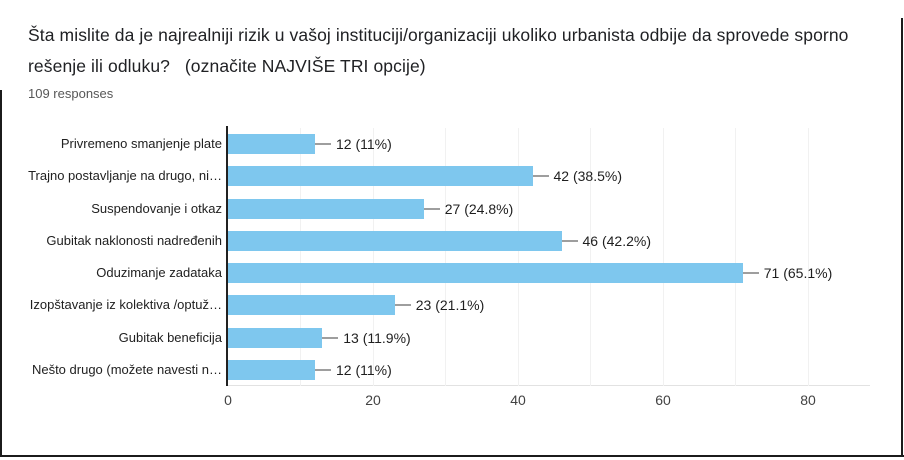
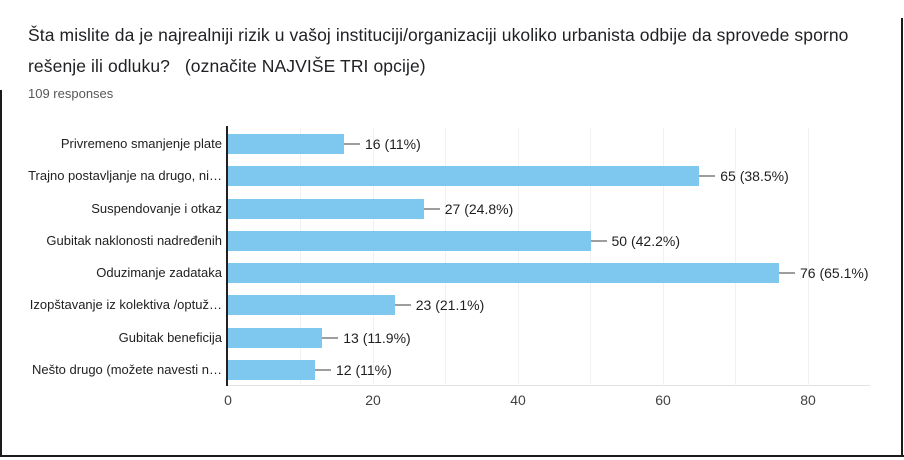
Privremeno smanjenje plate: 12 -> 16
Trajno postavljanje na drugo, ni…: 42 -> 65
Gubitak naklonosti nadređenih: 46 -> 50
Oduzimanje zadataka: 71 -> 76
